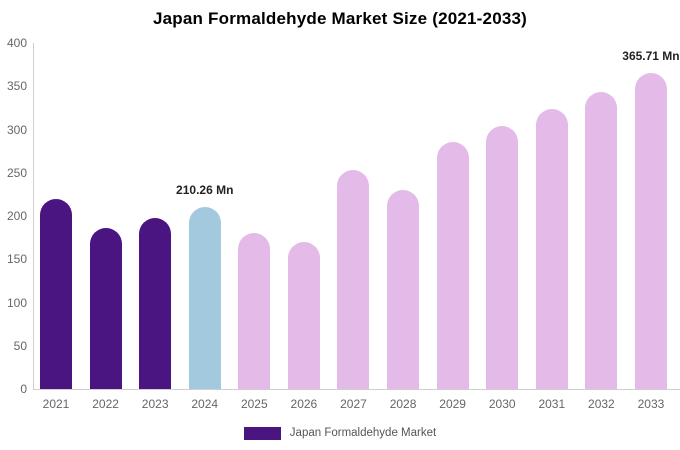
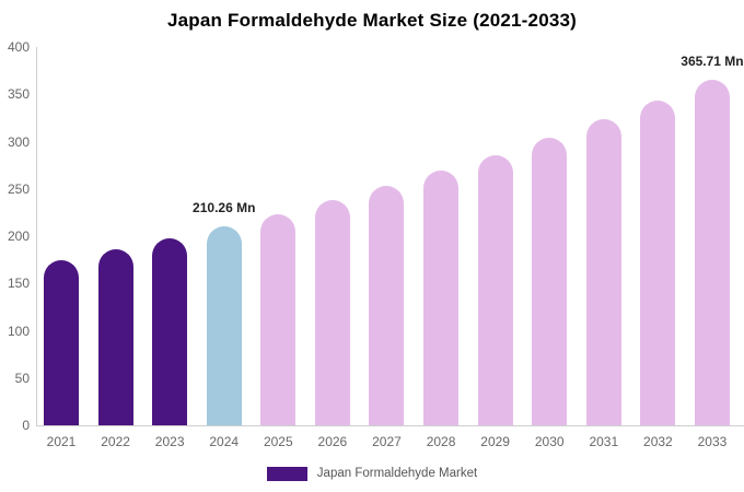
2021: 220 -> 170
2025: 180 -> 220
2026: 170 -> 240
2028: 230 -> 270
